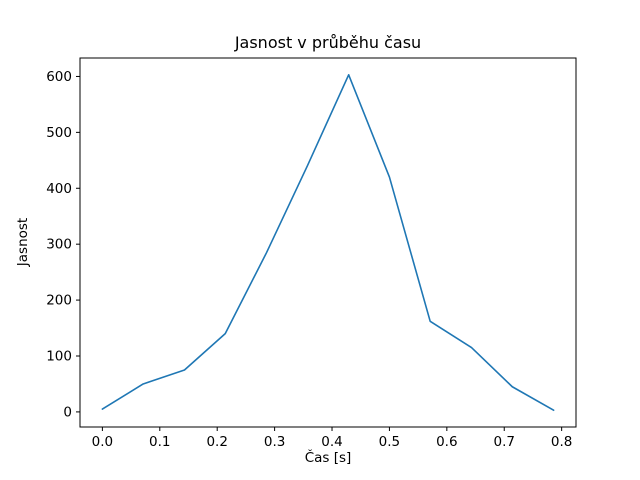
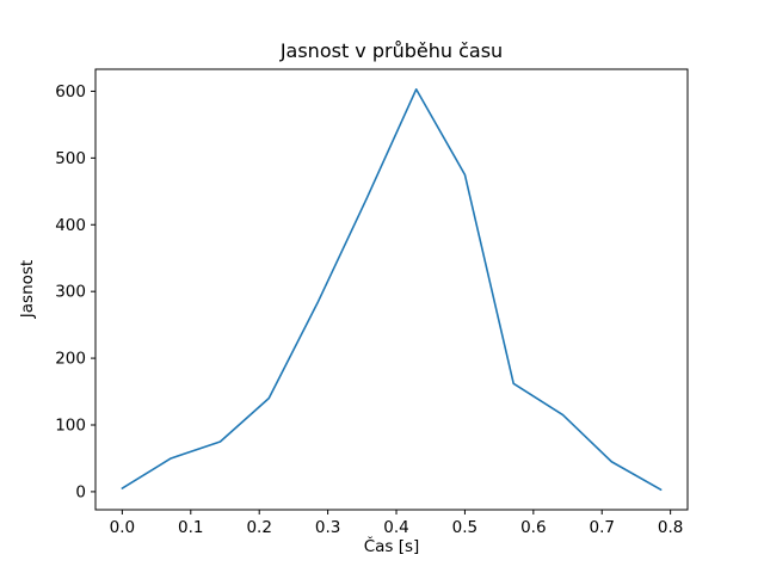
0.5: 420 -> 480
